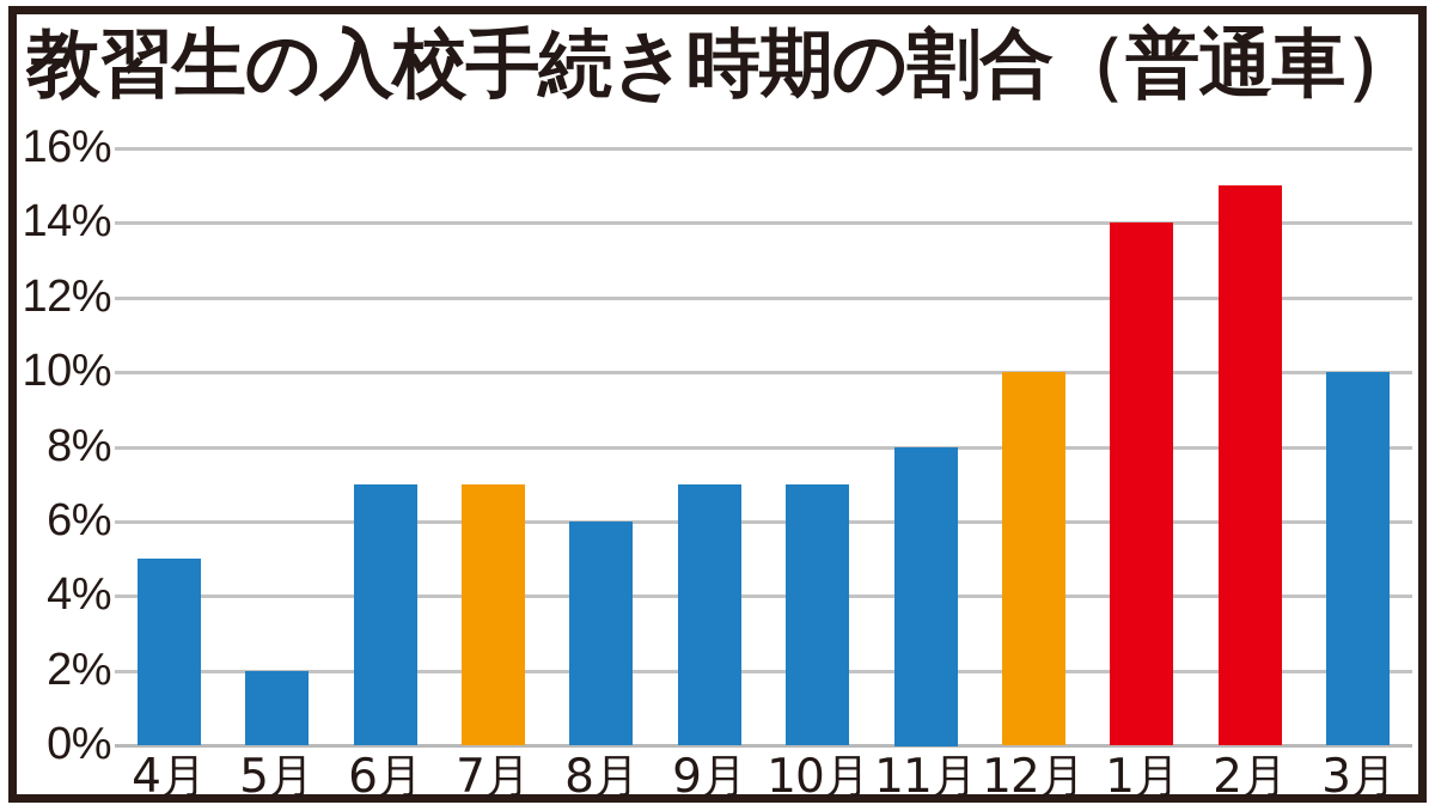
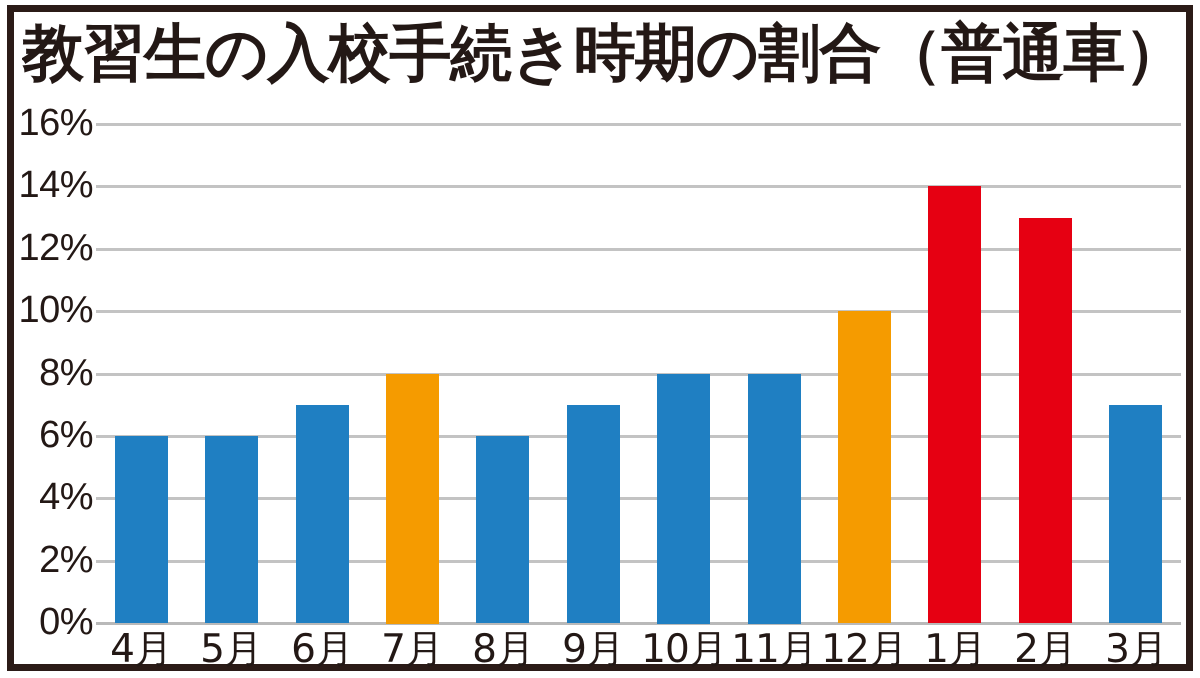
4月: 5% -> 6%
5月: 2% -> 6%
7月: 7% -> 8%
10月: 7% -> 8%
2月: 15% -> 13%
3月: 10% -> 7%
